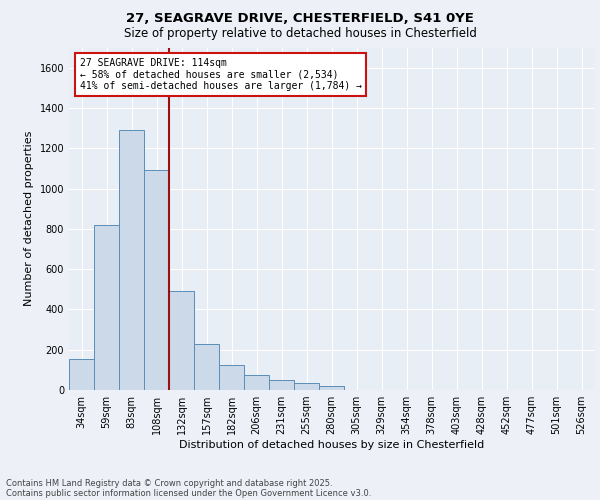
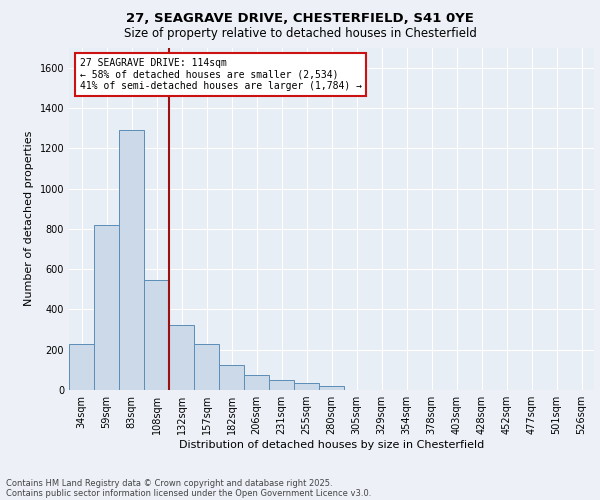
34sqm: 155 -> 230
108sqm: 1090 -> 545
132sqm: 490 -> 325
